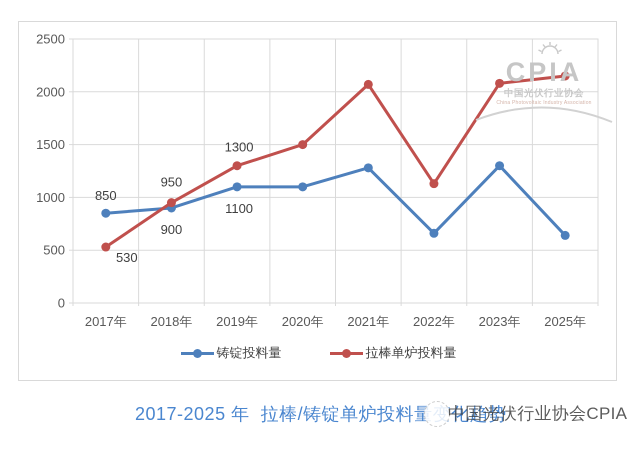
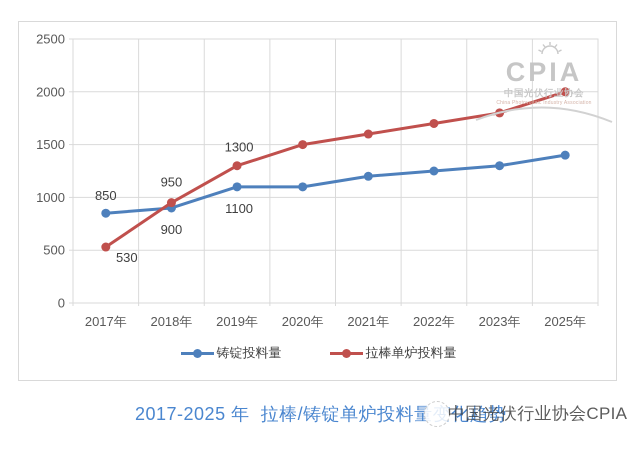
铸锭投料量/2021年: 1280 -> 1200
拉棒单炉投料量/2021年: 2070 -> 1600
铸锭投料量/2022年: 660 -> 1250
拉棒单炉投料量/2022年: 1130 -> 1700
拉棒单炉投料量/2023年: 2080 -> 1800
铸锭投料量/2025年: 640 -> 1400
拉棒单炉投料量/2025年: 2150 -> 2000
